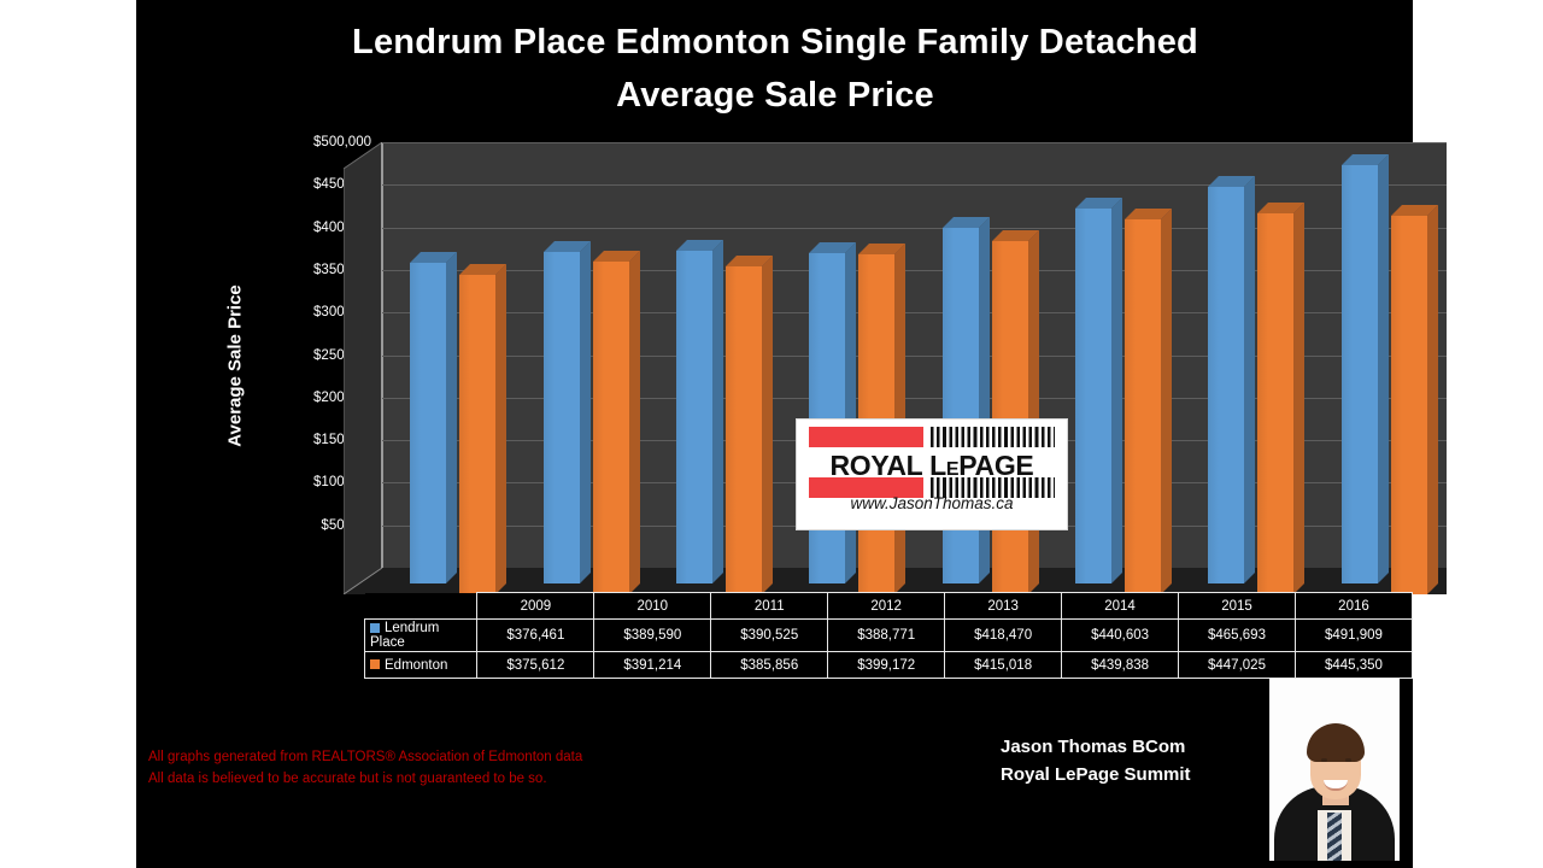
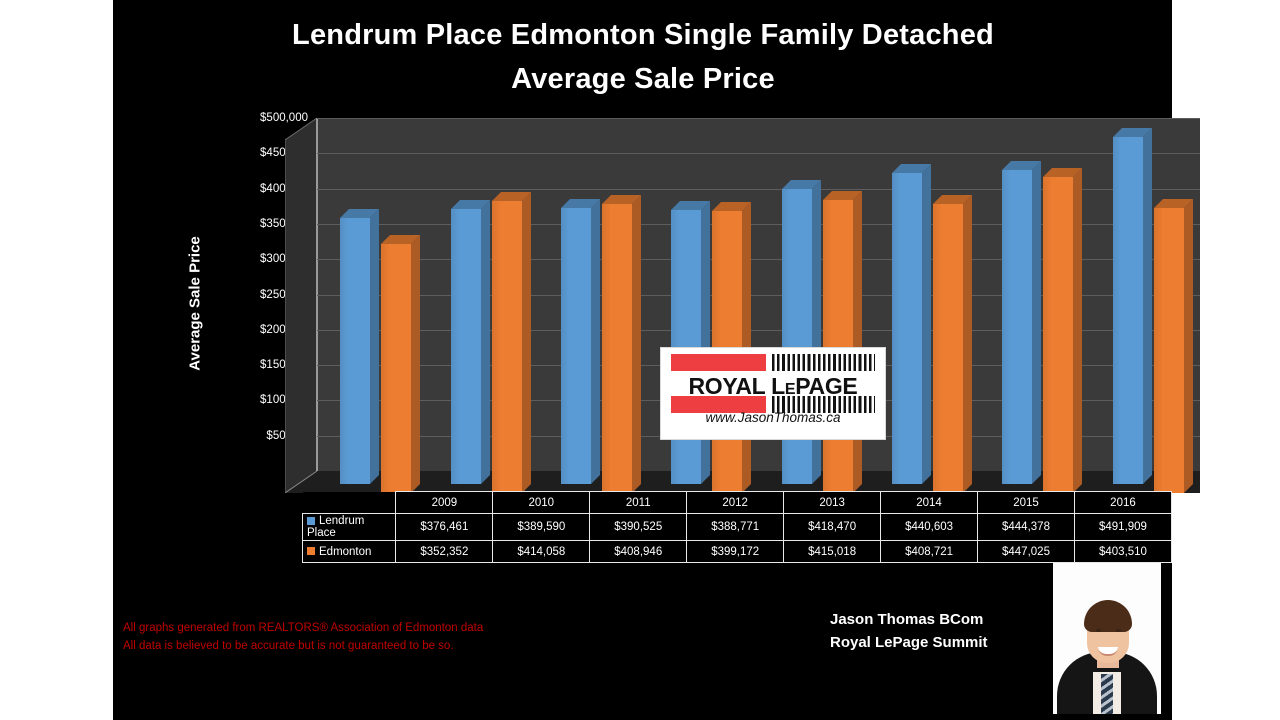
Edmonton/2009: $375,612 -> $352,352
Edmonton/2010: $391,214 -> $414,058
Edmonton/2011: $385,856 -> $408,946
Edmonton/2014: $439,838 -> $408,721
Lendrum Place/2015: $465,693 -> $444,378
Edmonton/2016: $445,350 -> $403,510
